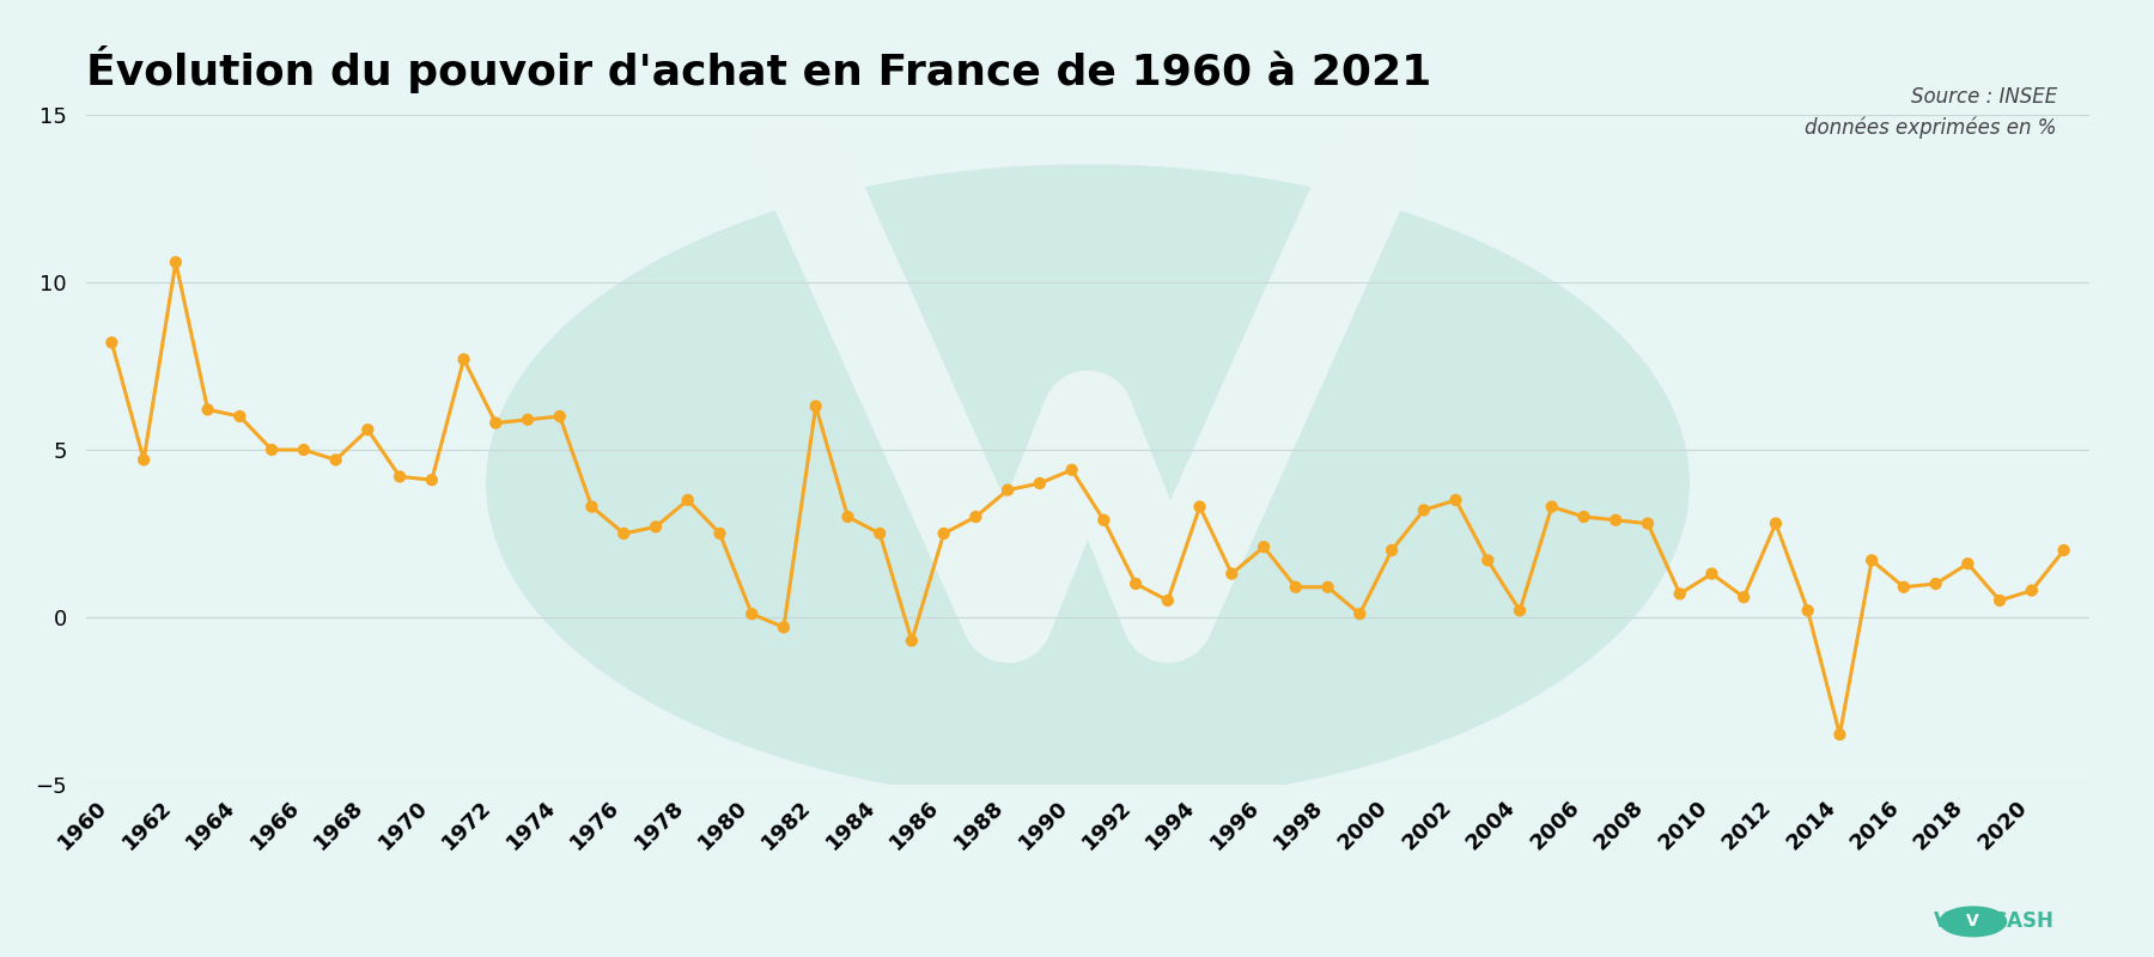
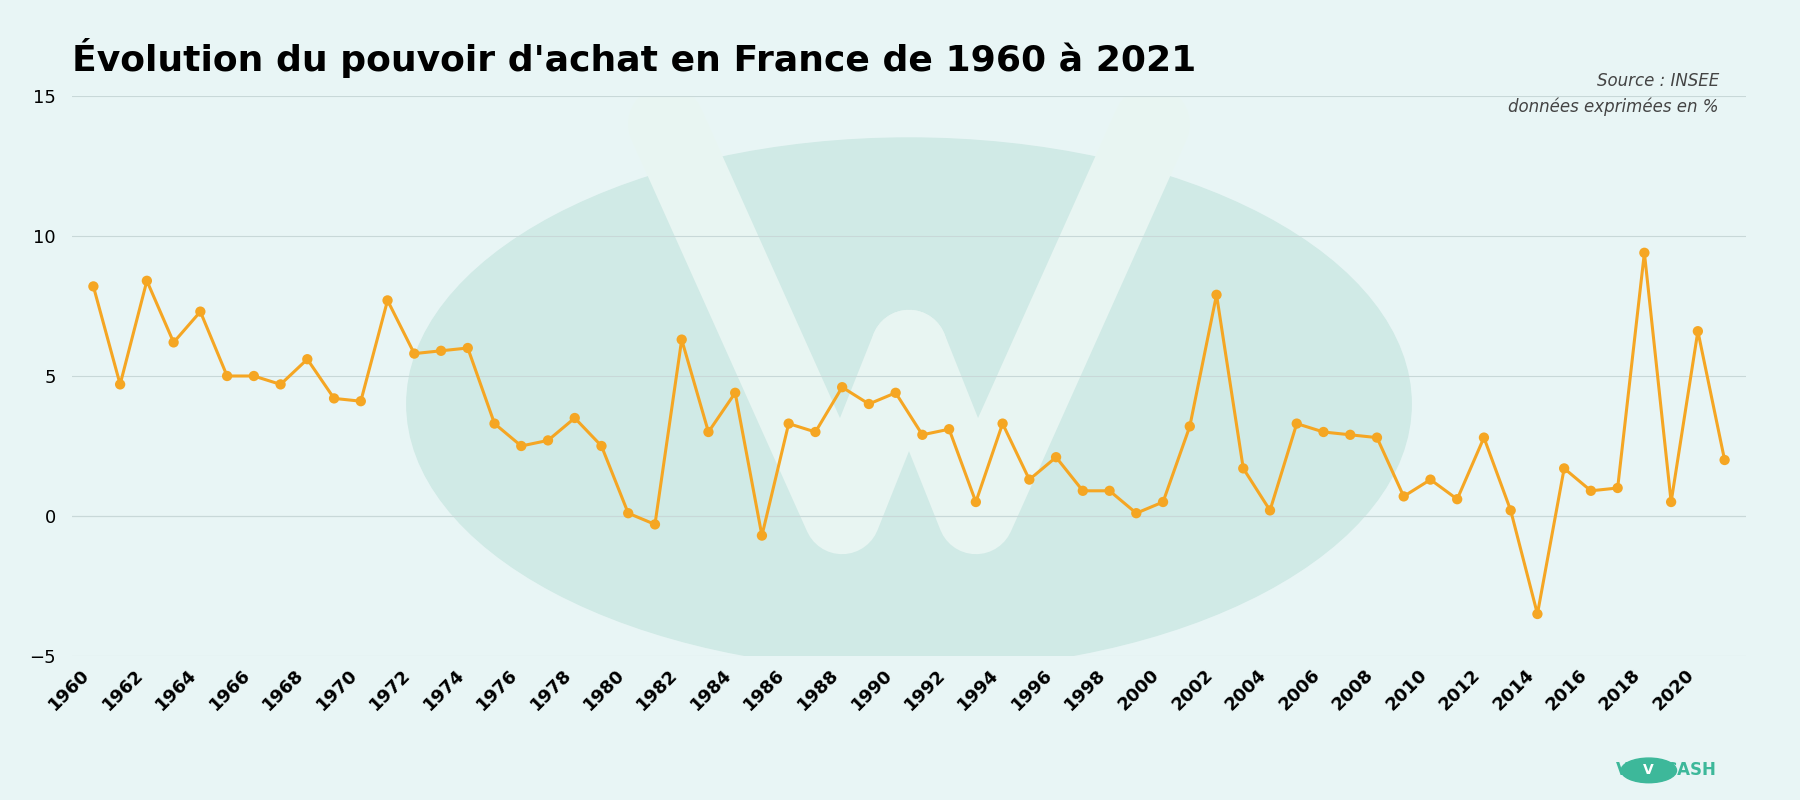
1962: 10.6 -> 8.4
1964: 6.0 -> 7.3
1984: 2.5 -> 4.4
1986: 2.5 -> 3.3
1988: 3.8 -> 4.6
1992: 1.0 -> 3.1
2000: 2.0 -> 0.5
2002: 3.5 -> 7.9
2018: 1.6 -> 9.4
2020: 0.8 -> 6.6
